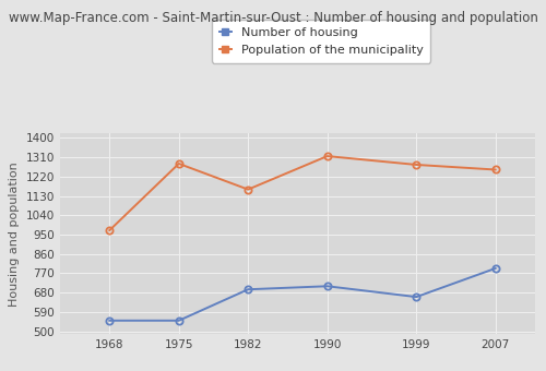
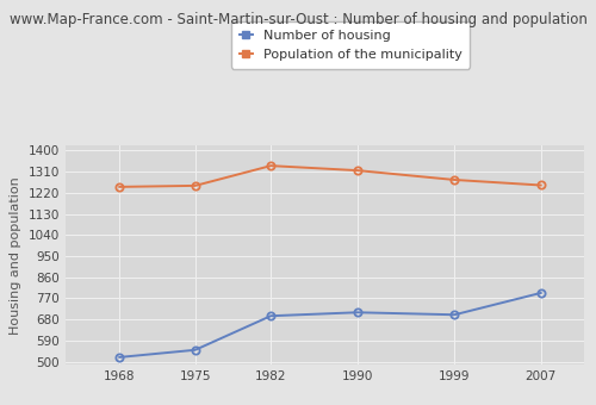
Number of housing/1968: 550 -> 520
Population of the municipality/1968: 970 -> 1240
Population of the municipality/1975: 1280 -> 1250
Population of the municipality/1982: 1160 -> 1340
Number of housing/1999: 660 -> 700
